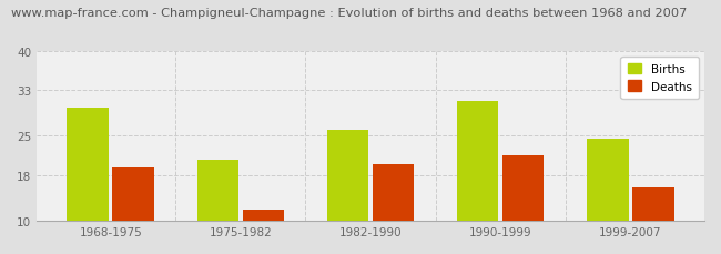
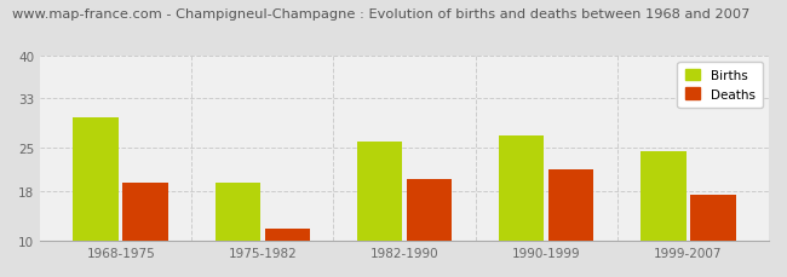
Births/1975-1982: 20.8 -> 19.5
Births/1990-1999: 31.2 -> 27.0
Deaths/1999-2007: 15.8 -> 17.5
